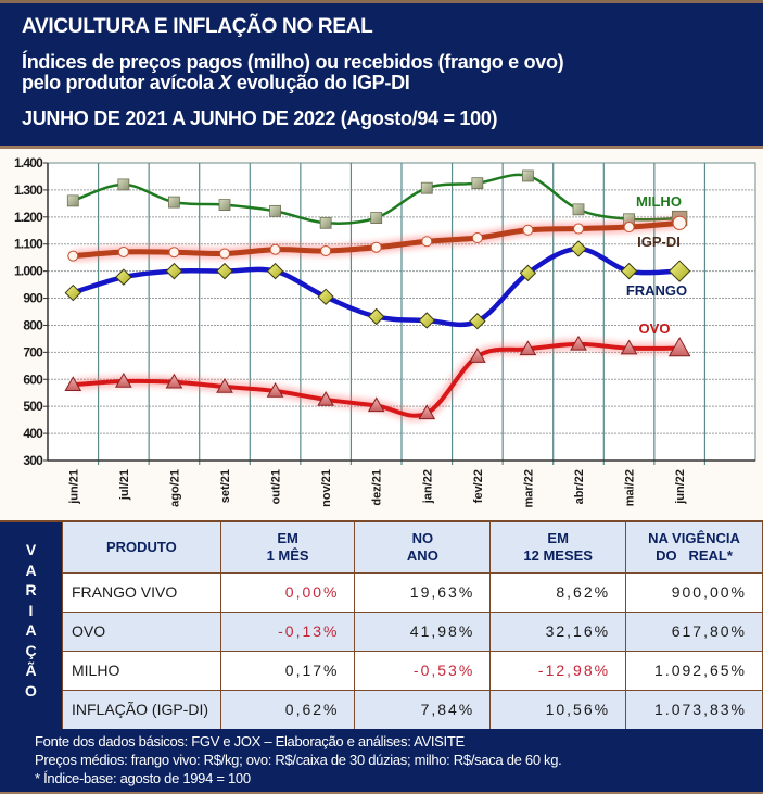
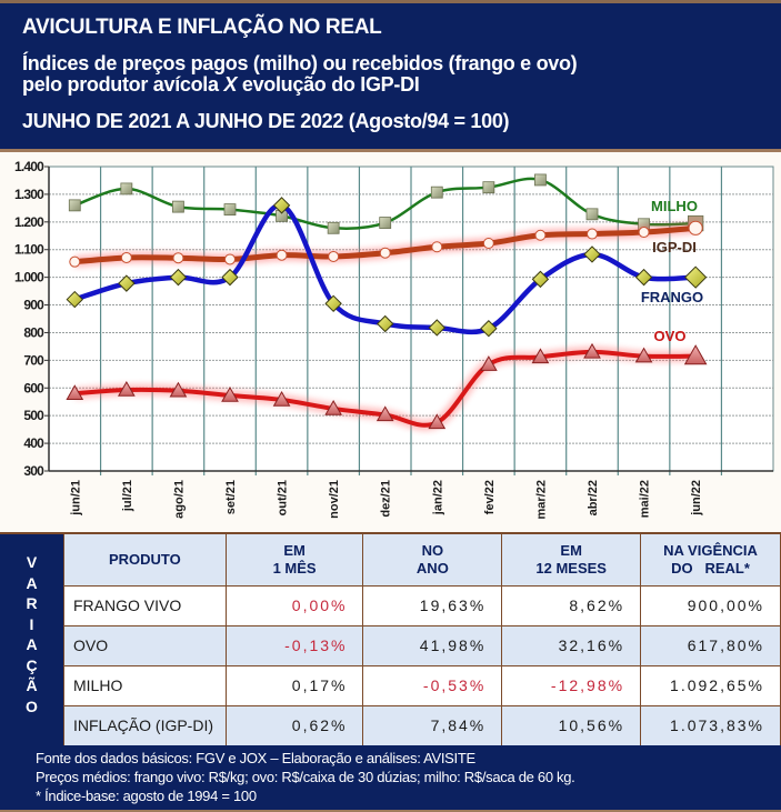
FRANGO/out/21: 1000 -> 1260
